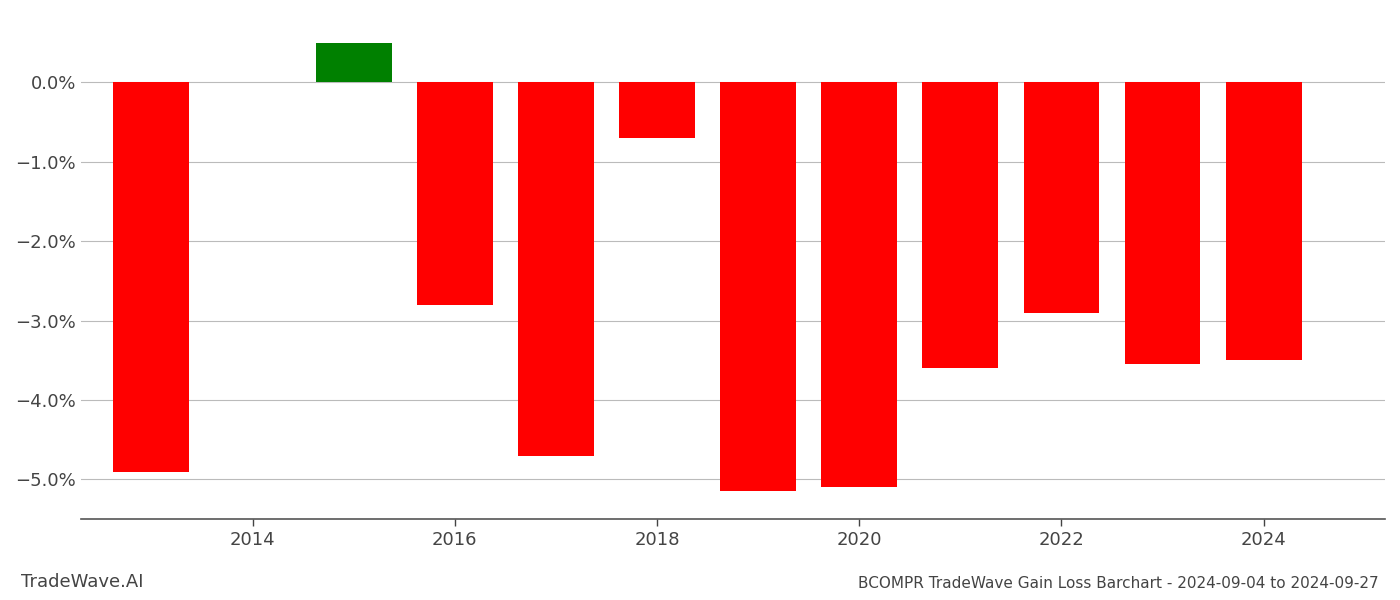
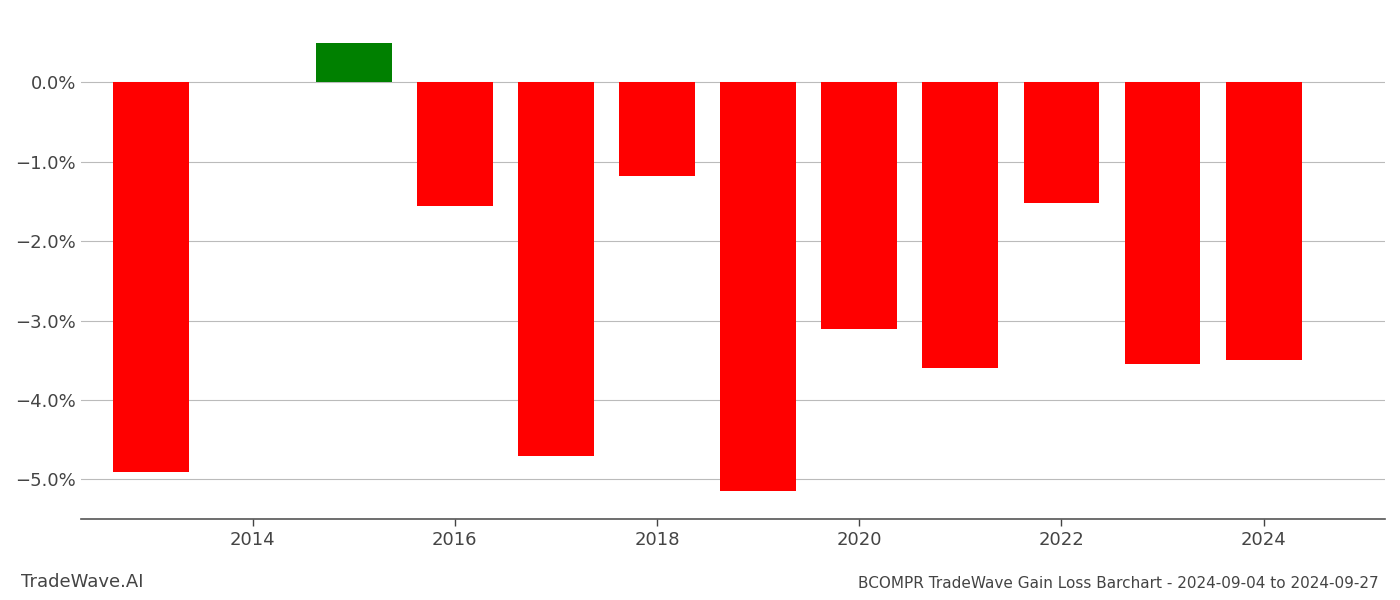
2016: -2.80% -> -1.56%
2018: -0.70% -> -1.18%
2020: -5.10% -> -3.10%
2022: -2.90% -> -1.52%
